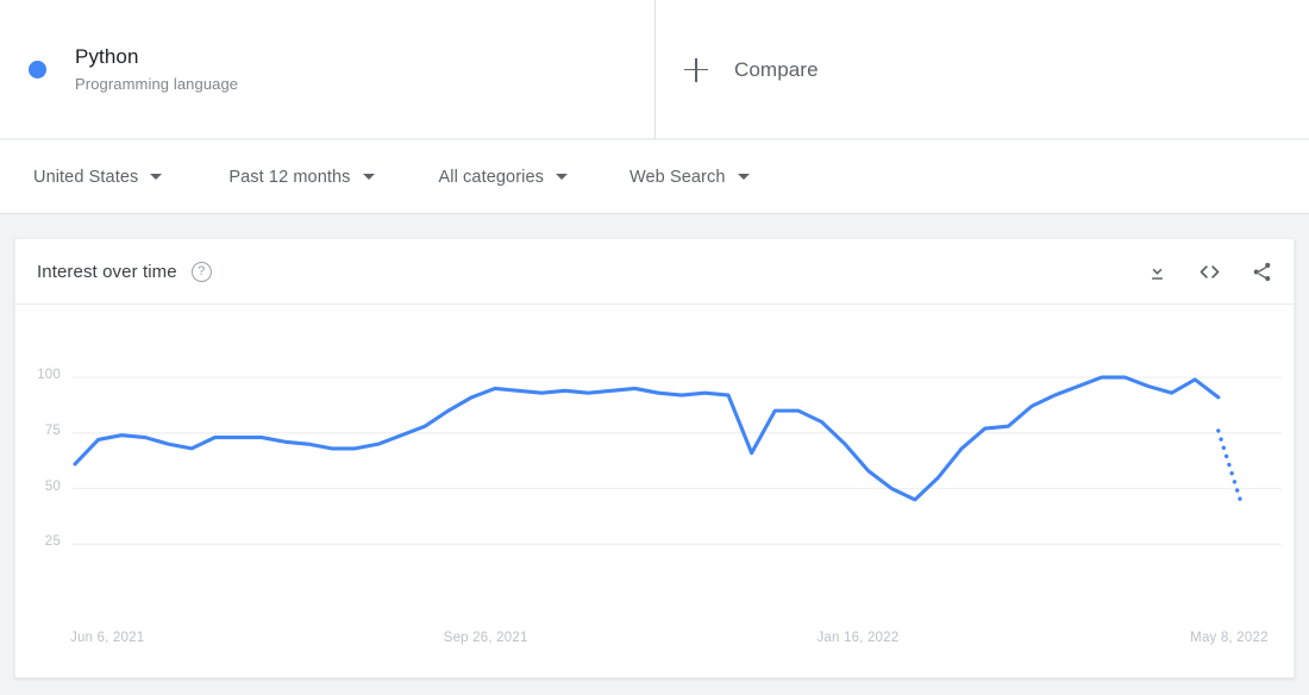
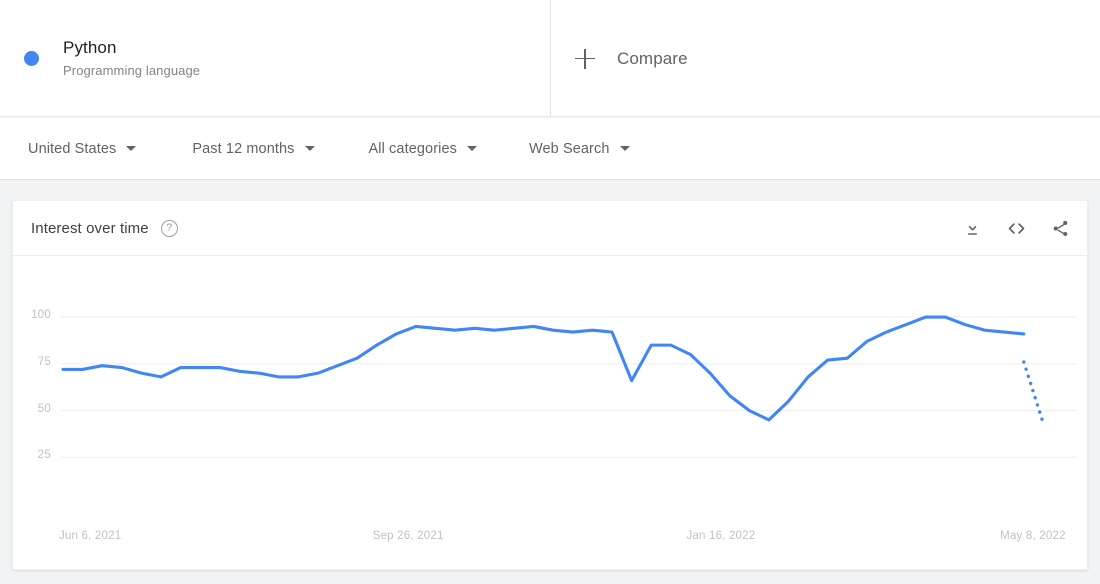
Jun 6, 2021: 61 -> 72
May 8, 2022: 99 -> 92
